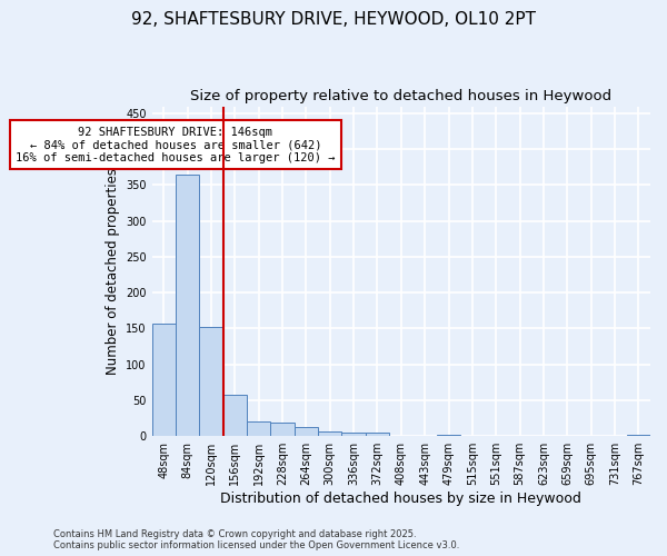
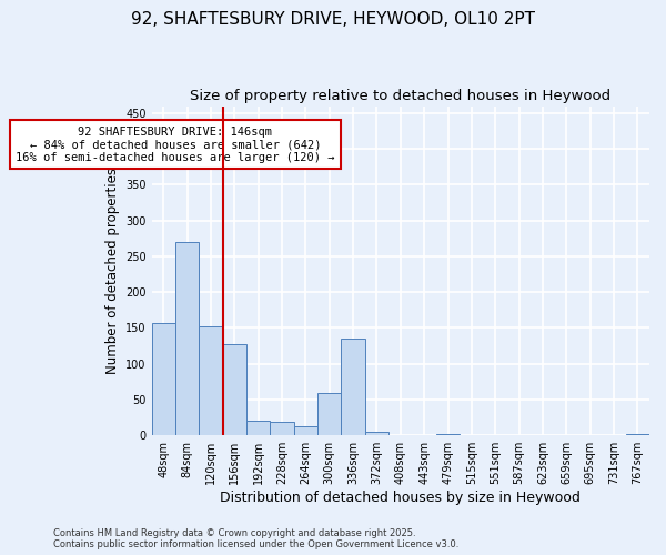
84sqm: 365 -> 270
156sqm: 57 -> 128
300sqm: 6 -> 60
336sqm: 5 -> 136
